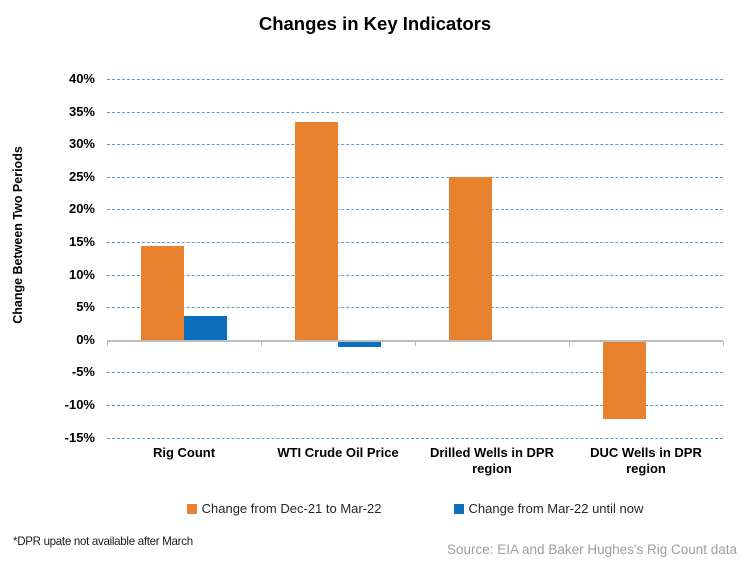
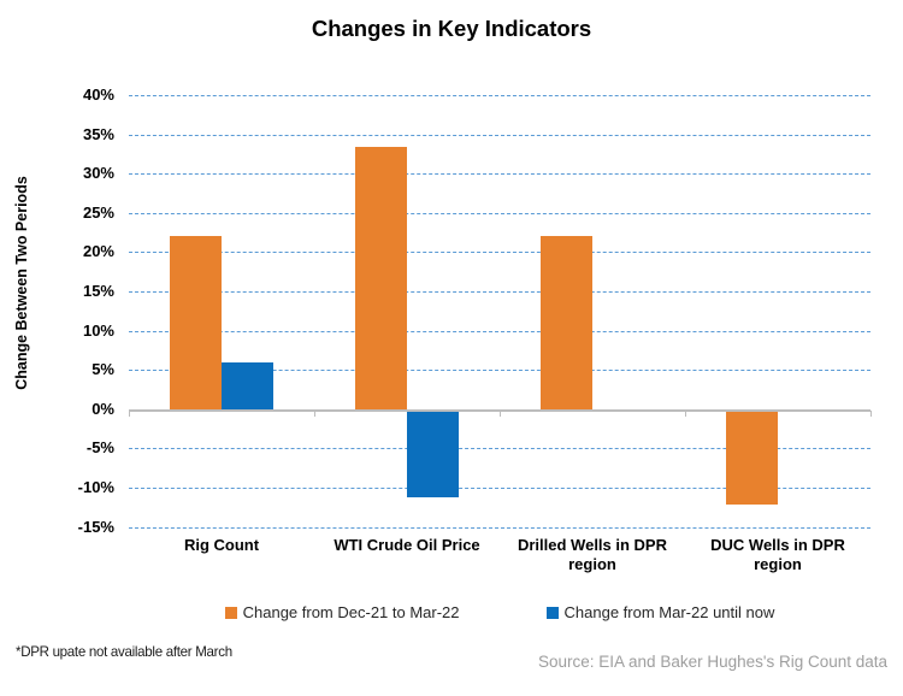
Change from Dec-21 to Mar-22/Rig Count: 14% -> 22%
Change from Mar-22 until now/Rig Count: 4% -> 6%
Change from Mar-22 until now/WTI Crude Oil Price: -1% -> -11%
Change from Dec-21 to Mar-22/Drilled Wells in DPR region: 25% -> 22%
